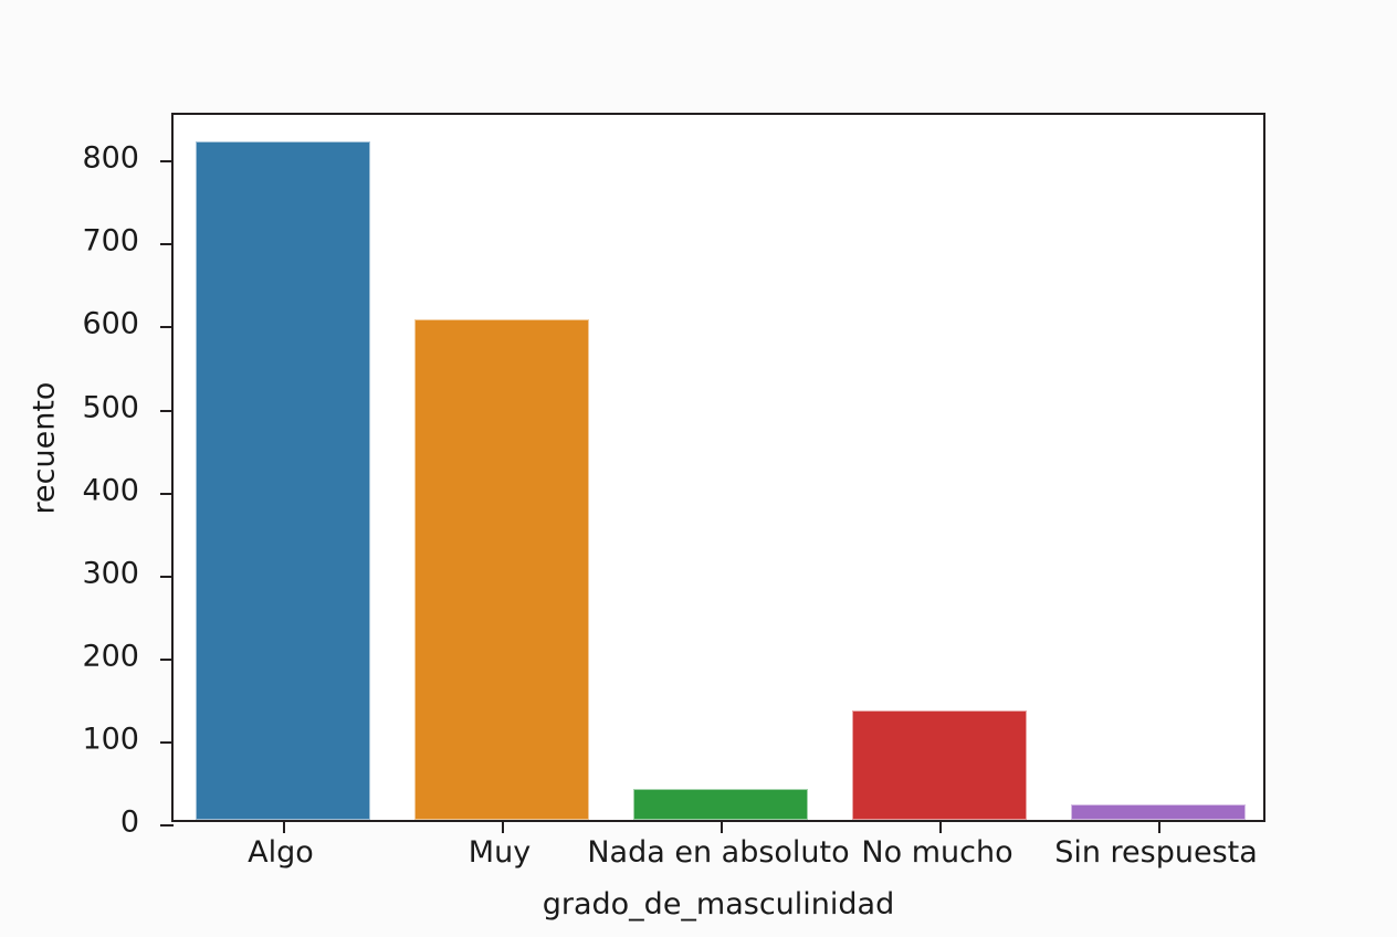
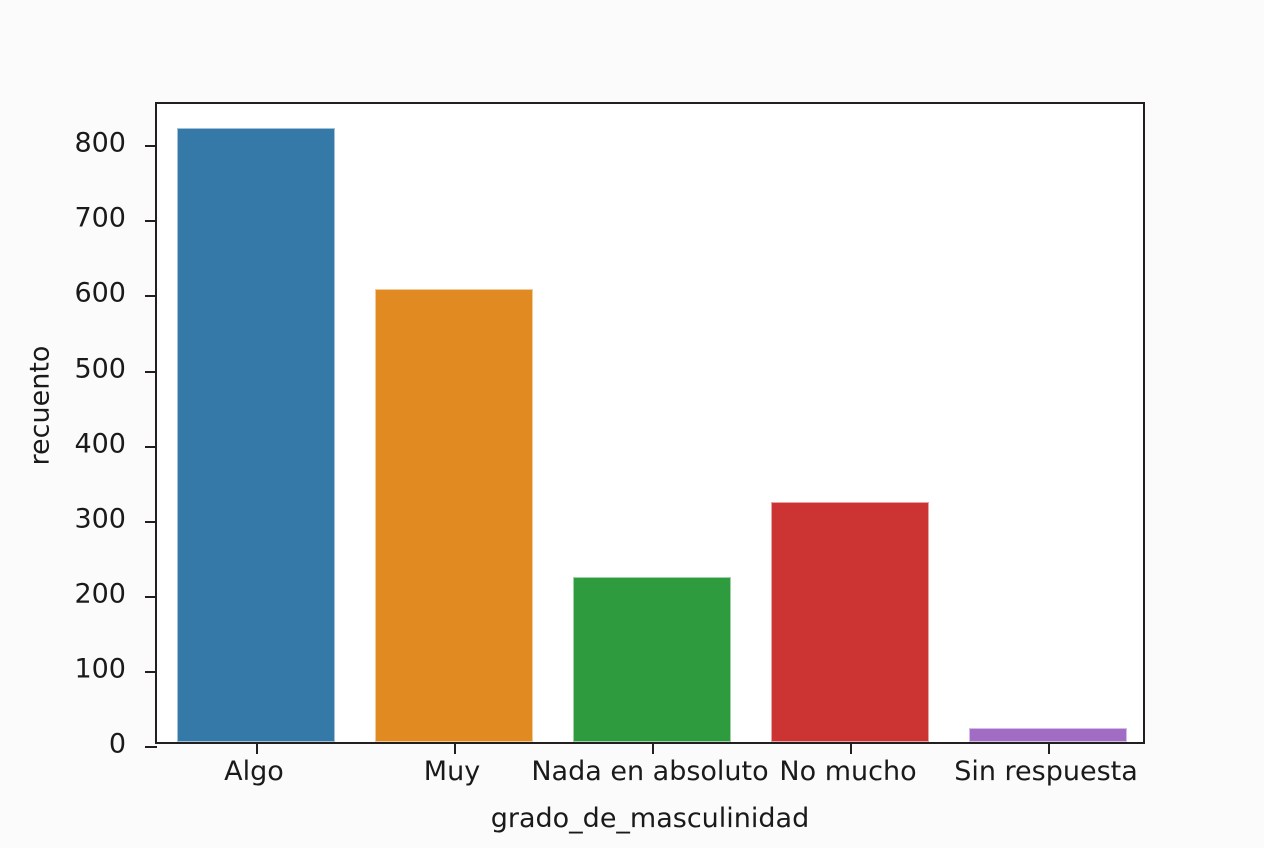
Nada en absoluto: 40 -> 220
No mucho: 130 -> 320
